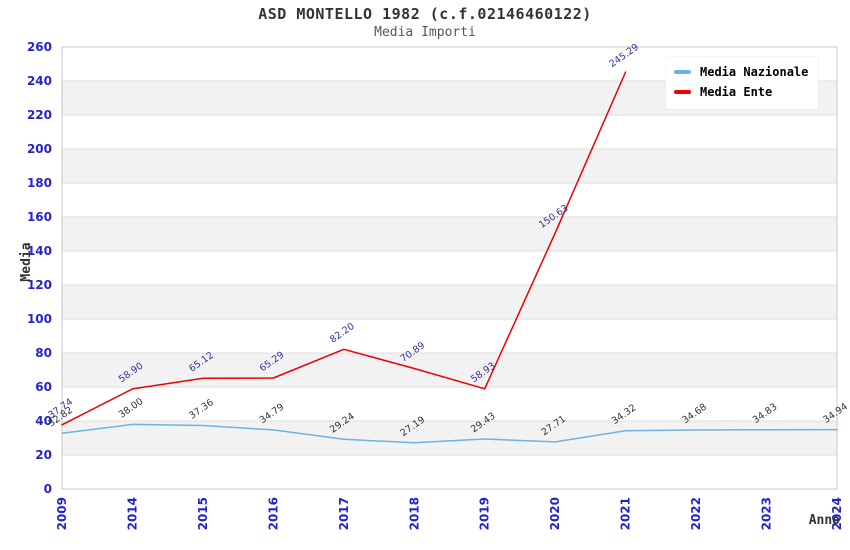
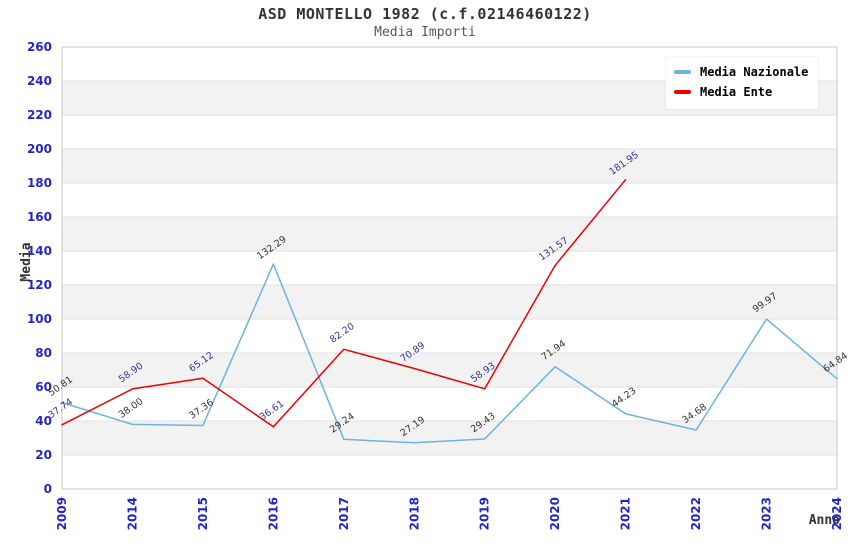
Media Nazionale/2009: 32.82 -> 50.81
Media Nazionale/2016: 34.79 -> 132.29
Media Ente/2016: 65.29 -> 36.61
Media Nazionale/2020: 27.71 -> 71.94
Media Ente/2020: 150.63 -> 131.57
Media Nazionale/2021: 34.32 -> 44.23
Media Ente/2021: 245.29 -> 181.95
Media Nazionale/2023: 34.83 -> 99.97
Media Nazionale/2024: 34.94 -> 64.84
